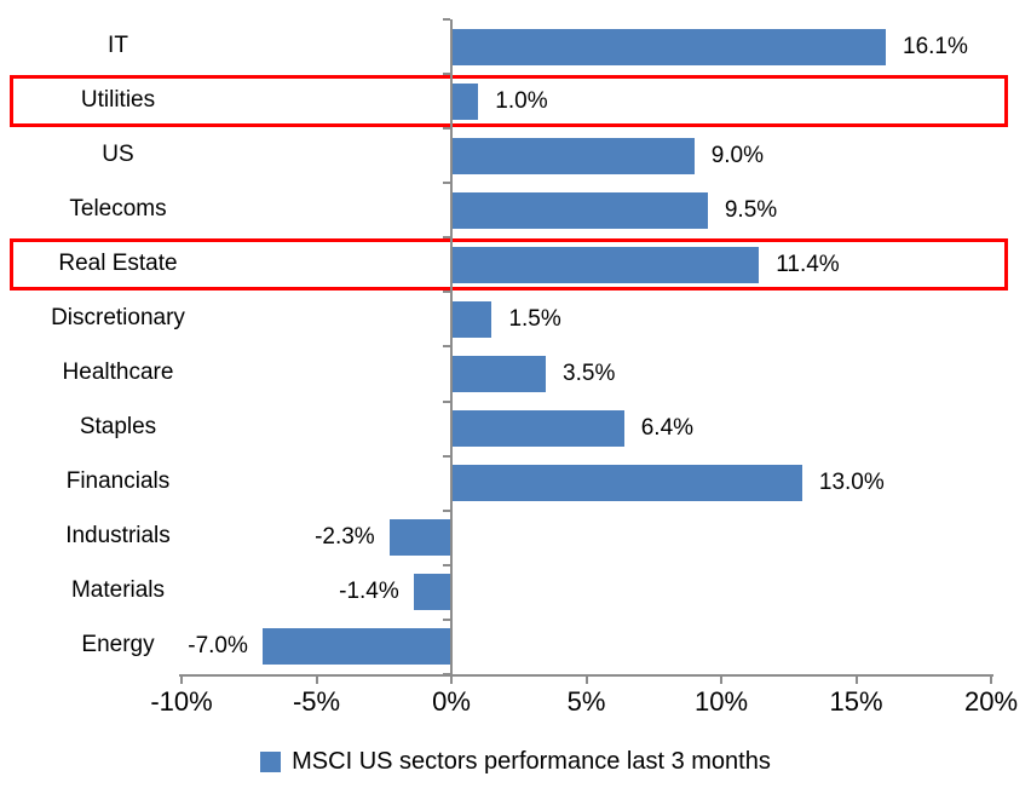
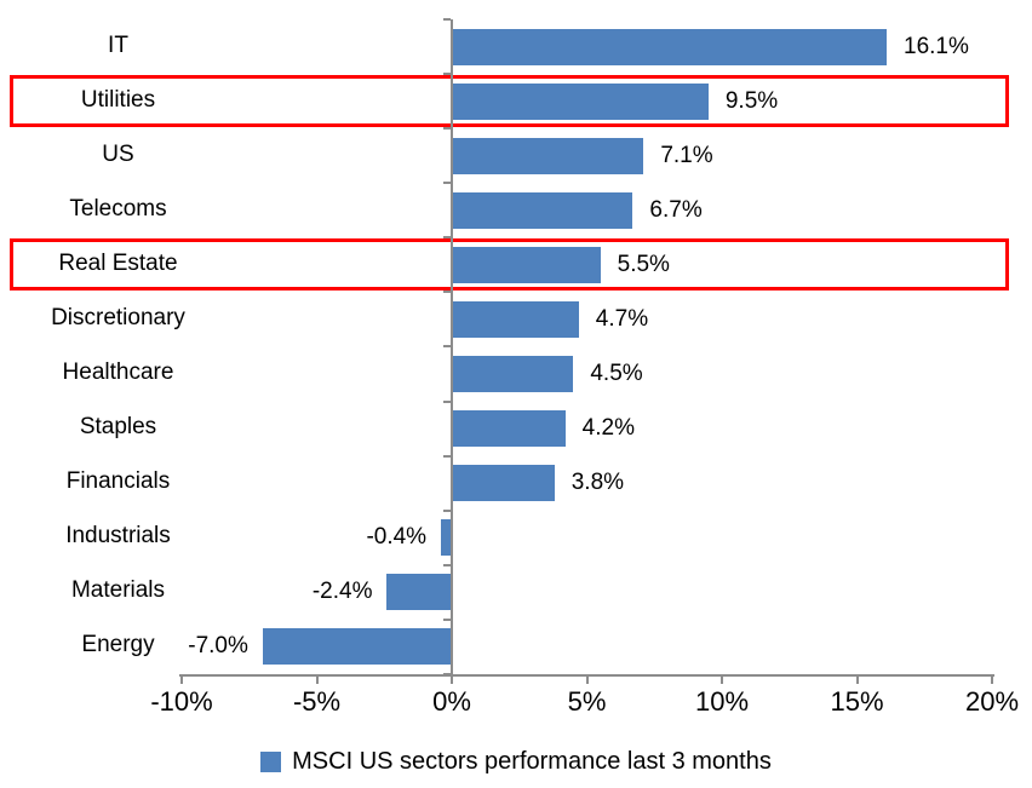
Utilities: 1.0% -> 9.5%
US: 9.0% -> 7.1%
Telecoms: 9.5% -> 6.7%
Real Estate: 11.4% -> 5.5%
Discretionary: 1.5% -> 4.7%
Healthcare: 3.5% -> 4.5%
Staples: 6.4% -> 4.2%
Financials: 13.0% -> 3.8%
Industrials: -2.3% -> -0.4%
Materials: -1.4% -> -2.4%
